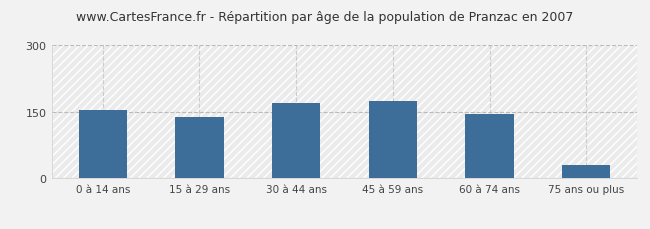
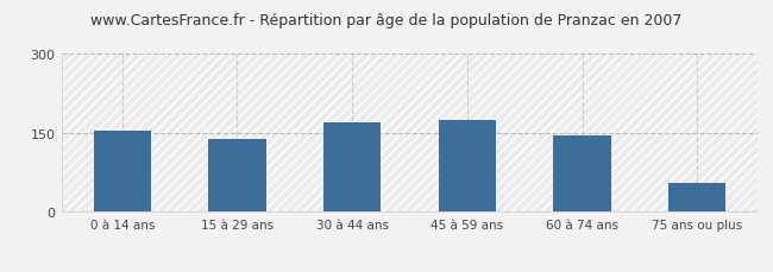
75 ans ou plus: 30 -> 55
